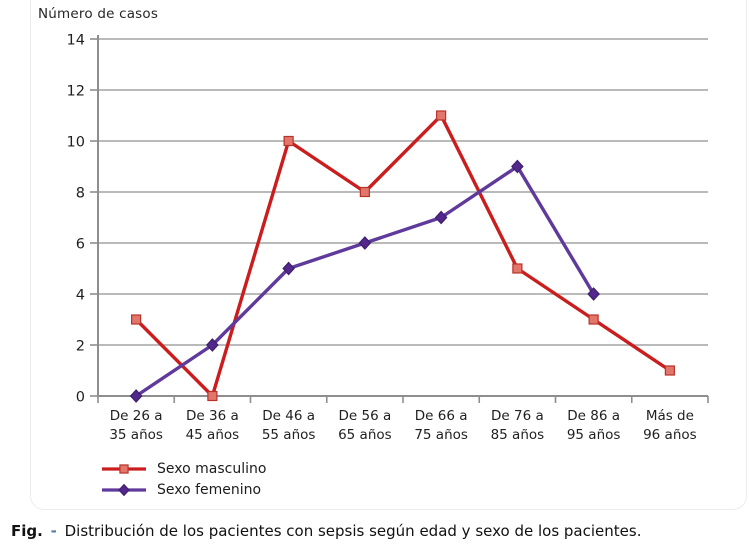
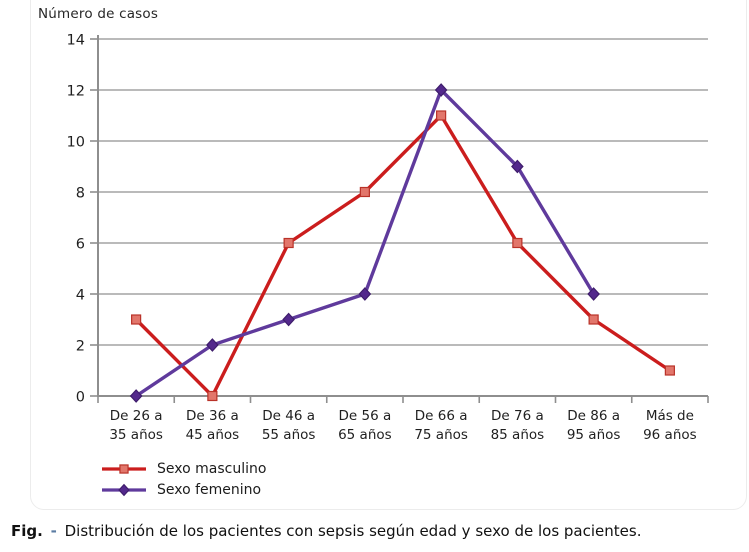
Sexo masculino/De 46 a 55 años: 10 -> 6
Sexo femenino/De 46 a 55 años: 5 -> 3
Sexo femenino/De 56 a 65 años: 6 -> 4
Sexo femenino/De 66 a 75 años: 7 -> 12
Sexo masculino/De 76 a 85 años: 5 -> 6
